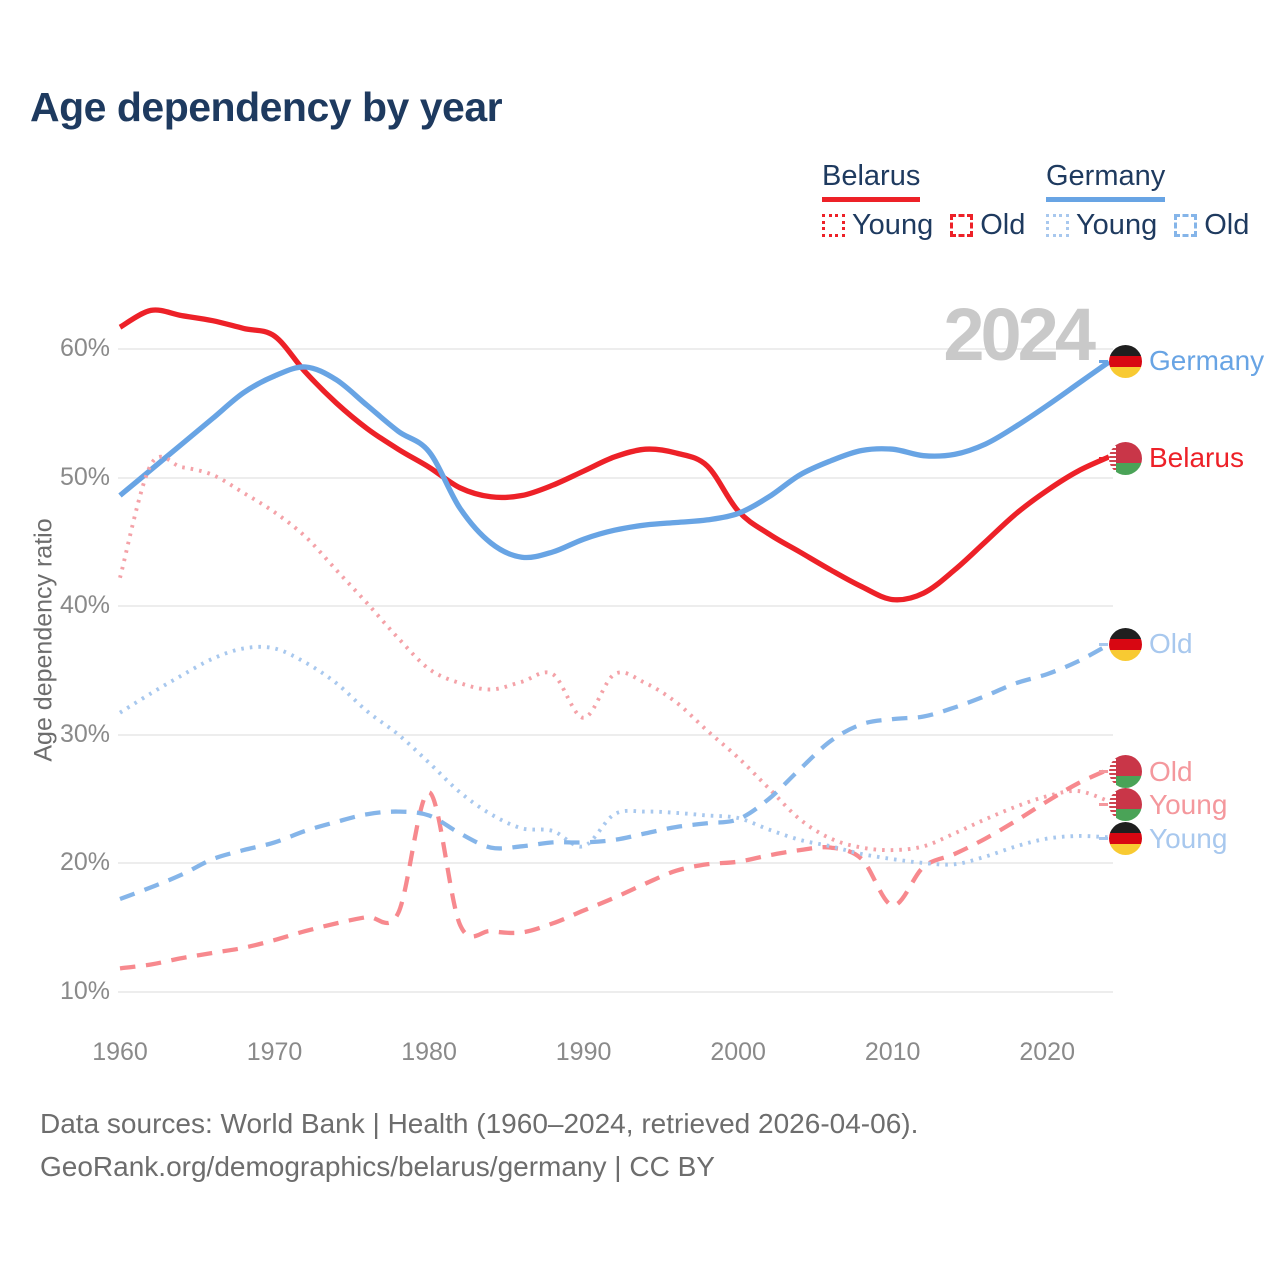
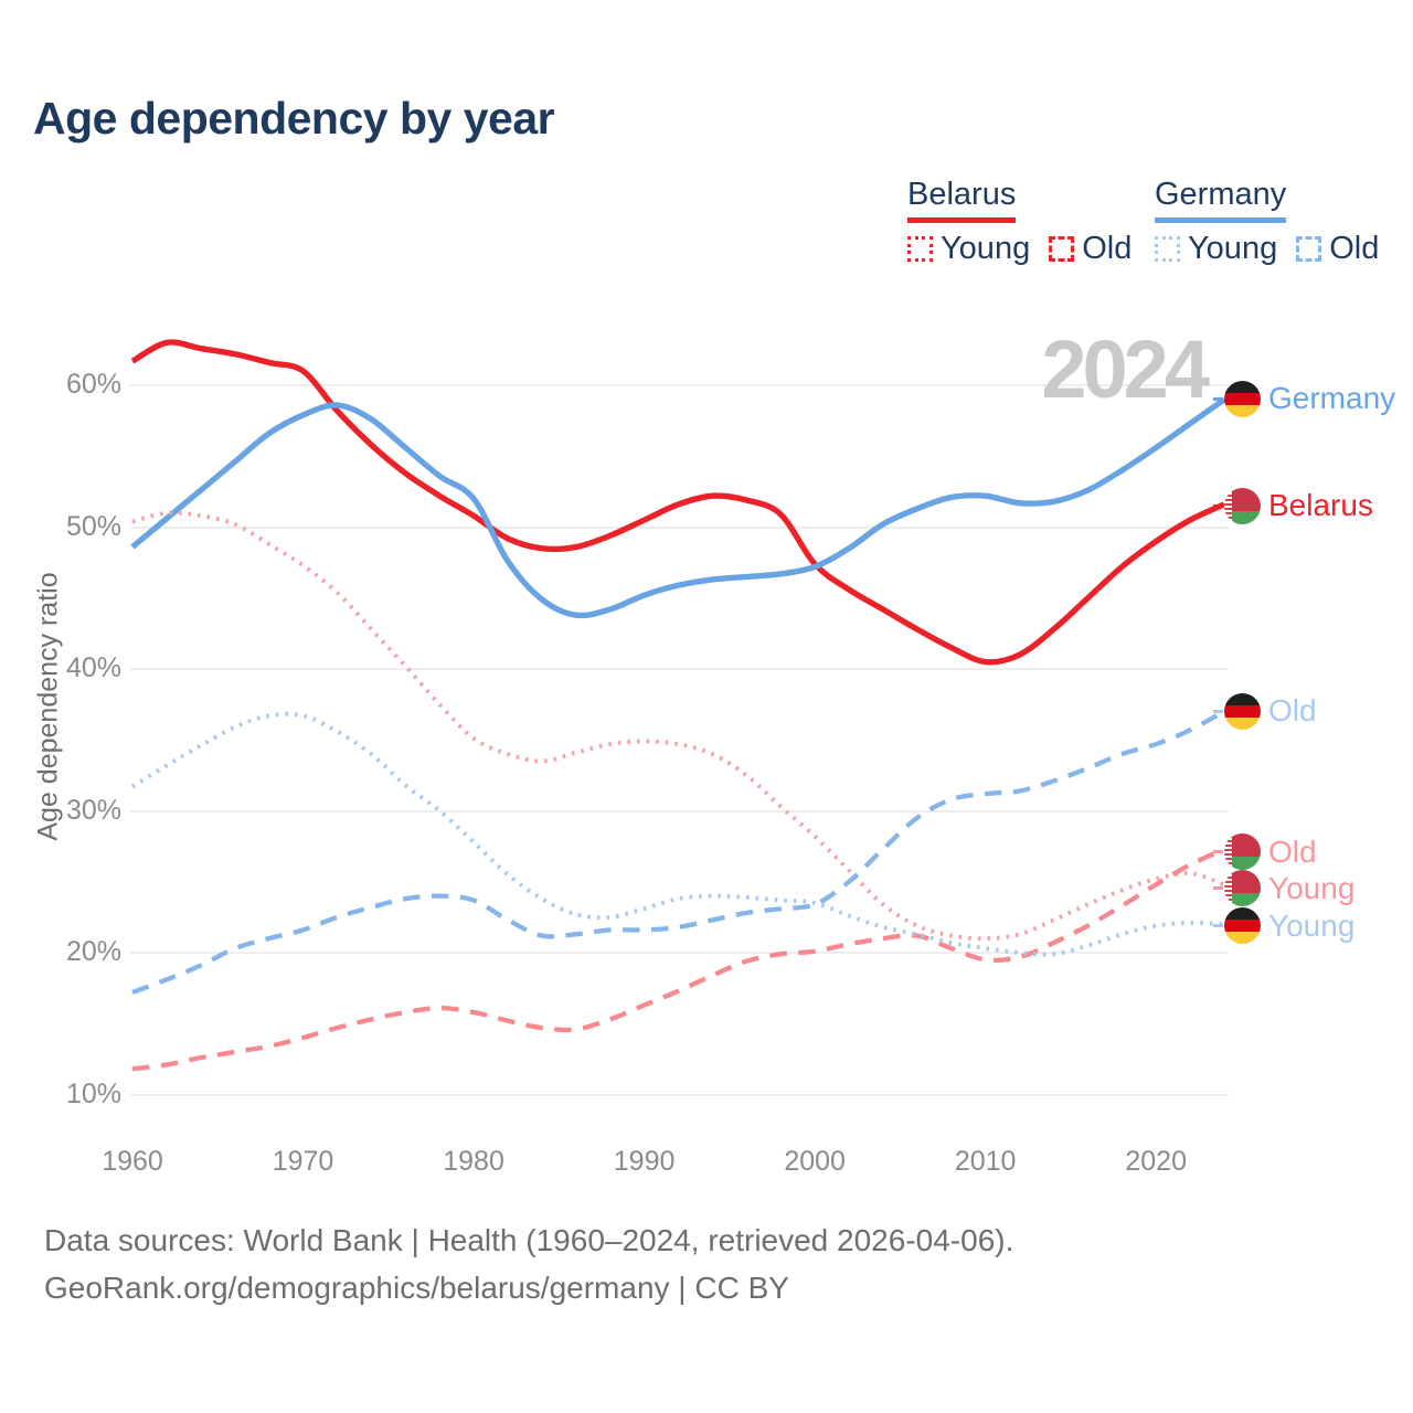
Belarus Young/1960: 42.2% -> 50.4%
Belarus Old/1980: 25.5% -> 15.8%
Belarus Young/1990: 31.3% -> 34.9%
Germany Young/1990: 21.3% -> 23.1%
Belarus Old/2010: 16.7% -> 19.5%
